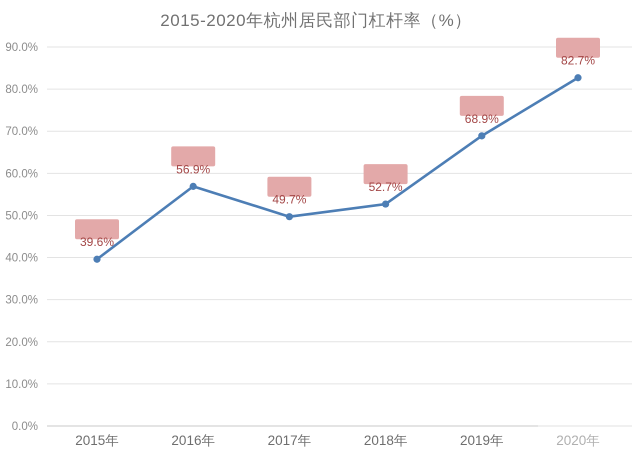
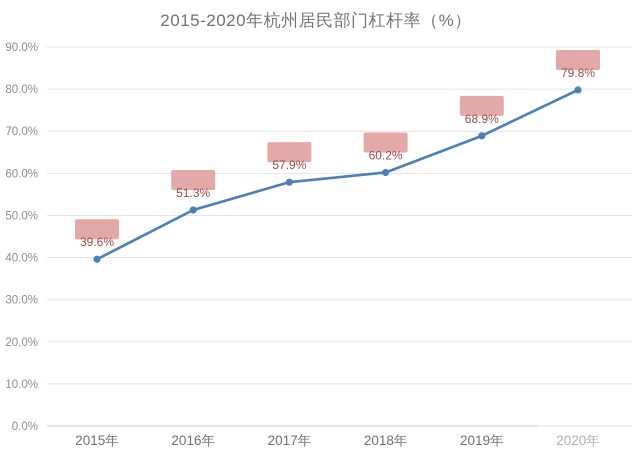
2016年: 56.9% -> 51.3%
2017年: 49.7% -> 57.9%
2018年: 52.7% -> 60.2%
2020年: 82.7% -> 79.8%
